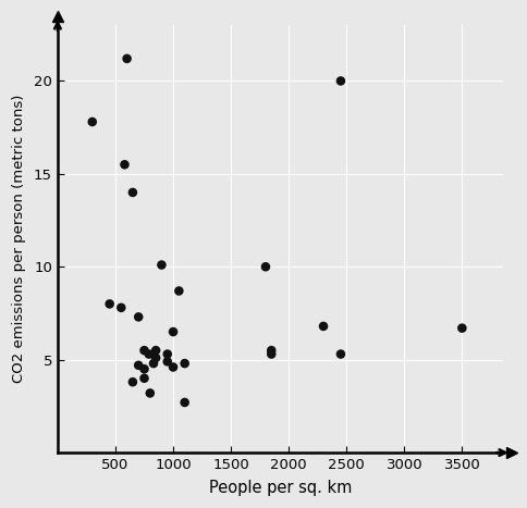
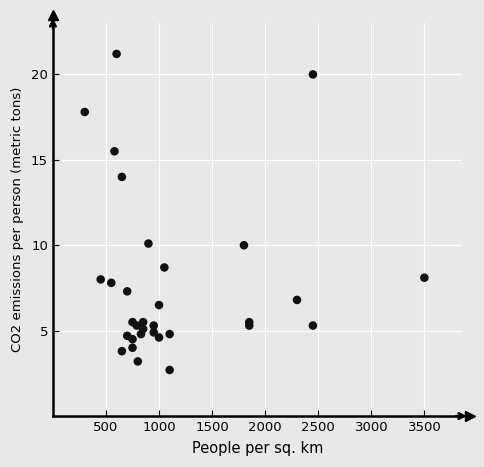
3500: 6.7 -> 8.1
